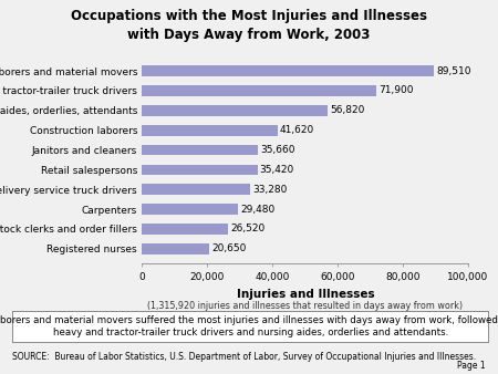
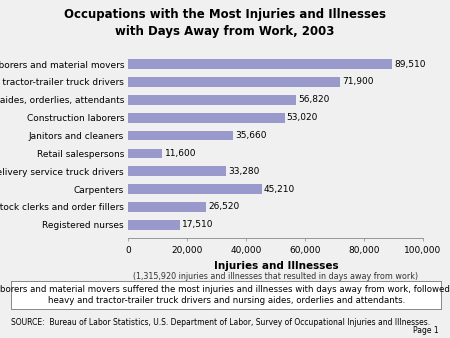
Construction laborers: 41,620 -> 53,020
Retail salespersons: 35,420 -> 11,600
Carpenters: 29,480 -> 45,210
Registered nurses: 20,650 -> 17,510
